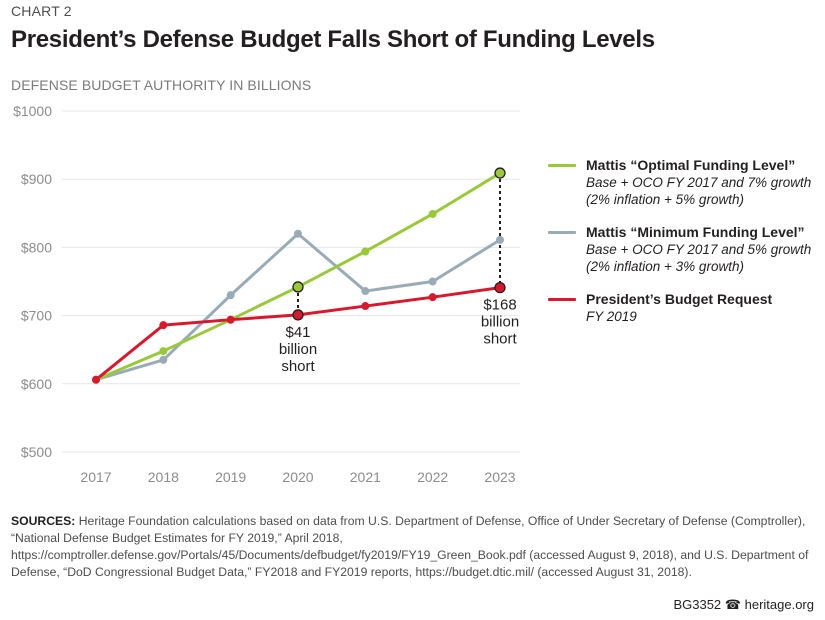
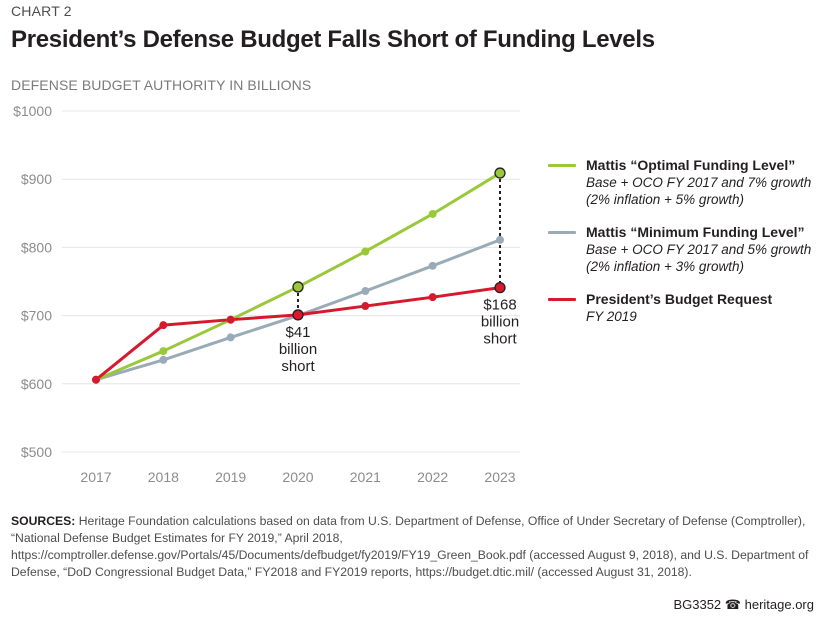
Mattis “Minimum Funding Level”/2019: $730 -> $670
Mattis “Minimum Funding Level”/2020: $820 -> $700
Mattis “Minimum Funding Level”/2022: $750 -> $770
